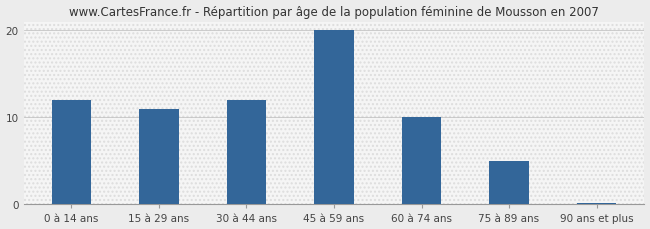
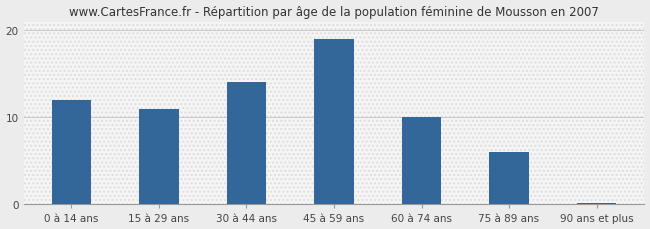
30 à 44 ans: 12.0 -> 14.0
45 à 59 ans: 20.0 -> 19.0
75 à 89 ans: 5.0 -> 6.0
